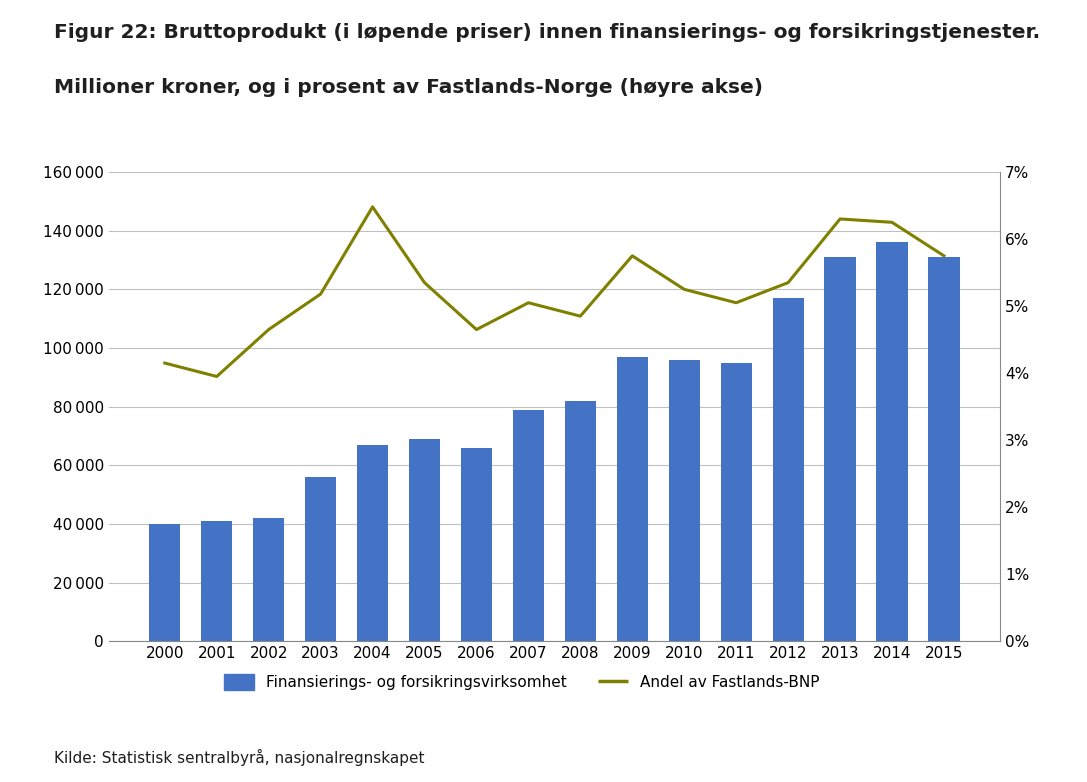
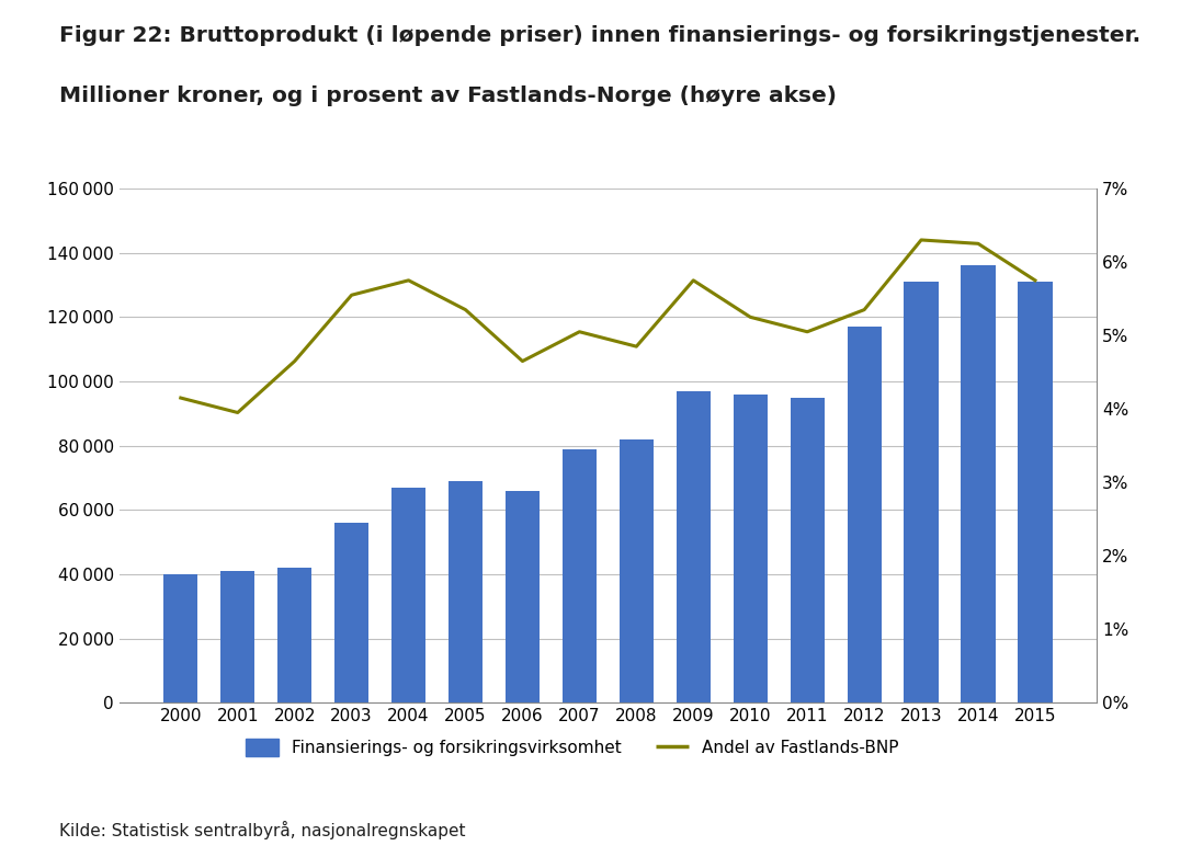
Andel av Fastlands-BNP/2003: 5.18% -> 5.55%
Andel av Fastlands-BNP/2004: 6.48% -> 5.75%
